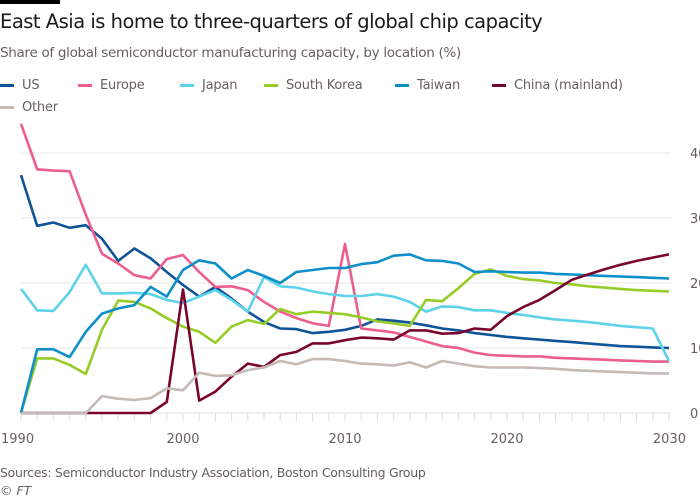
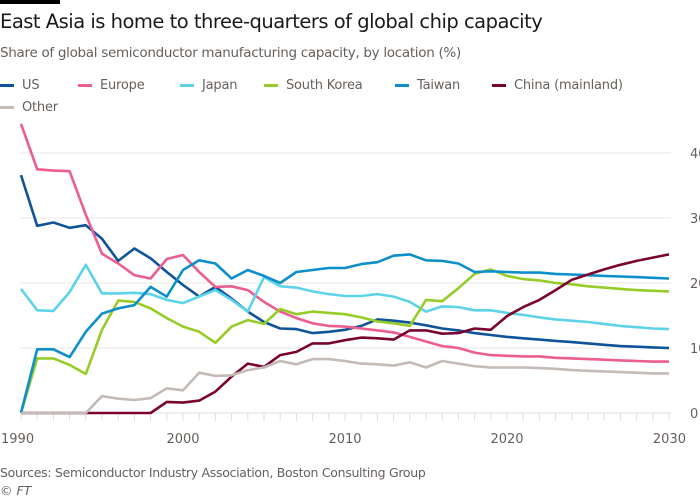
China (mainland)/2000: 19 -> 2
Europe/2010: 26 -> 13
Japan/2030: 8 -> 13
